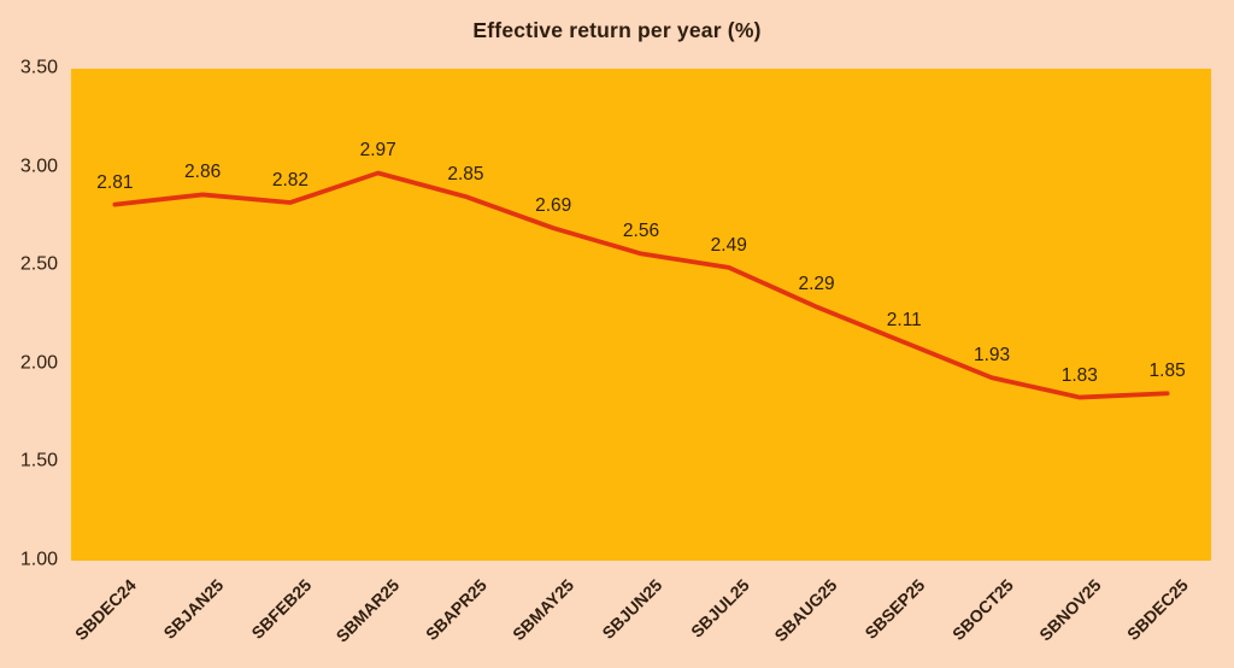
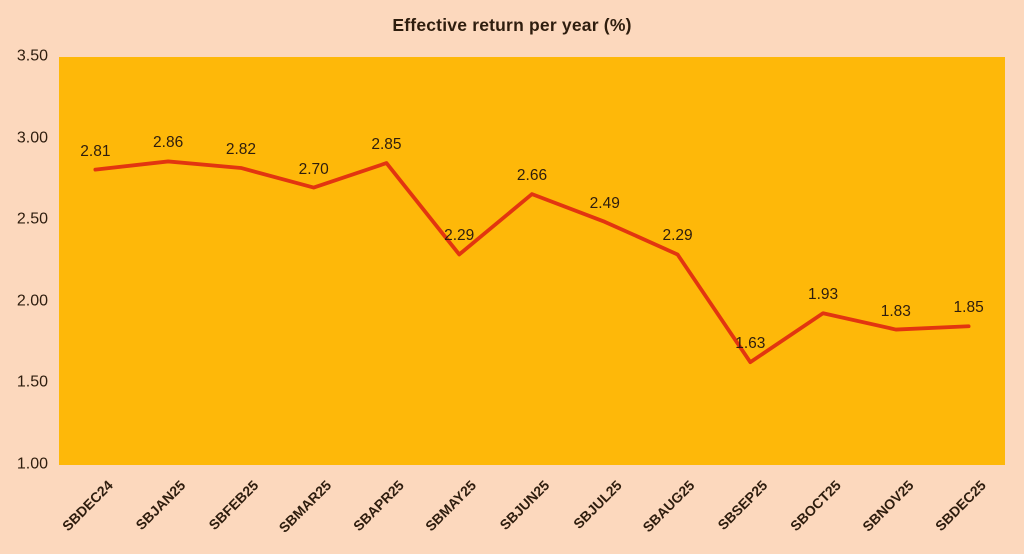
SBMAR25: 2.97 -> 2.70
SBMAY25: 2.69 -> 2.29
SBJUN25: 2.56 -> 2.66
SBSEP25: 2.11 -> 1.63
